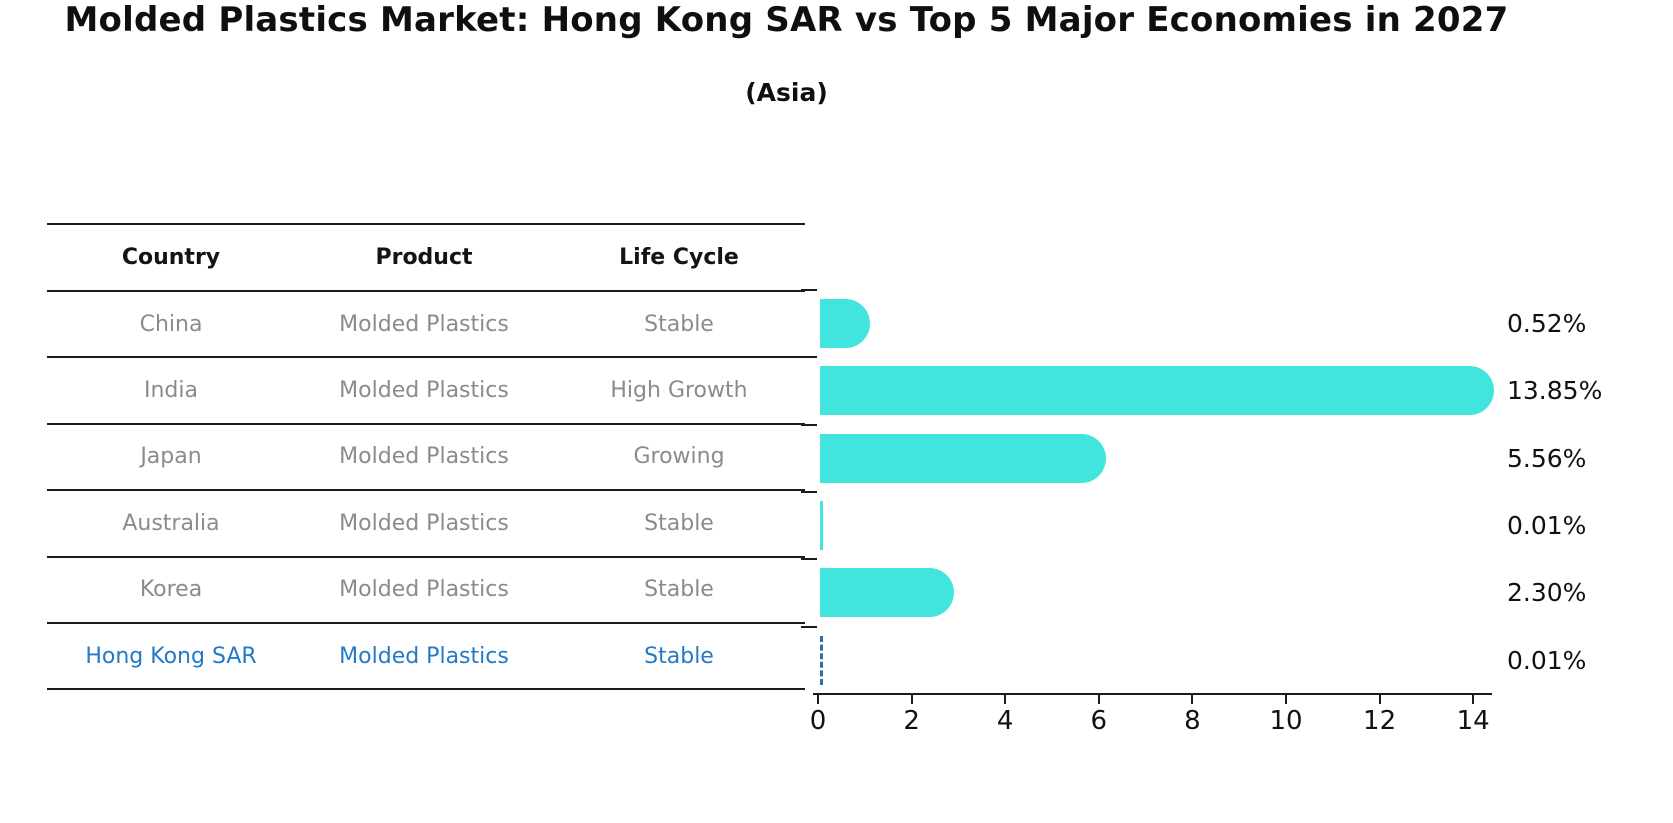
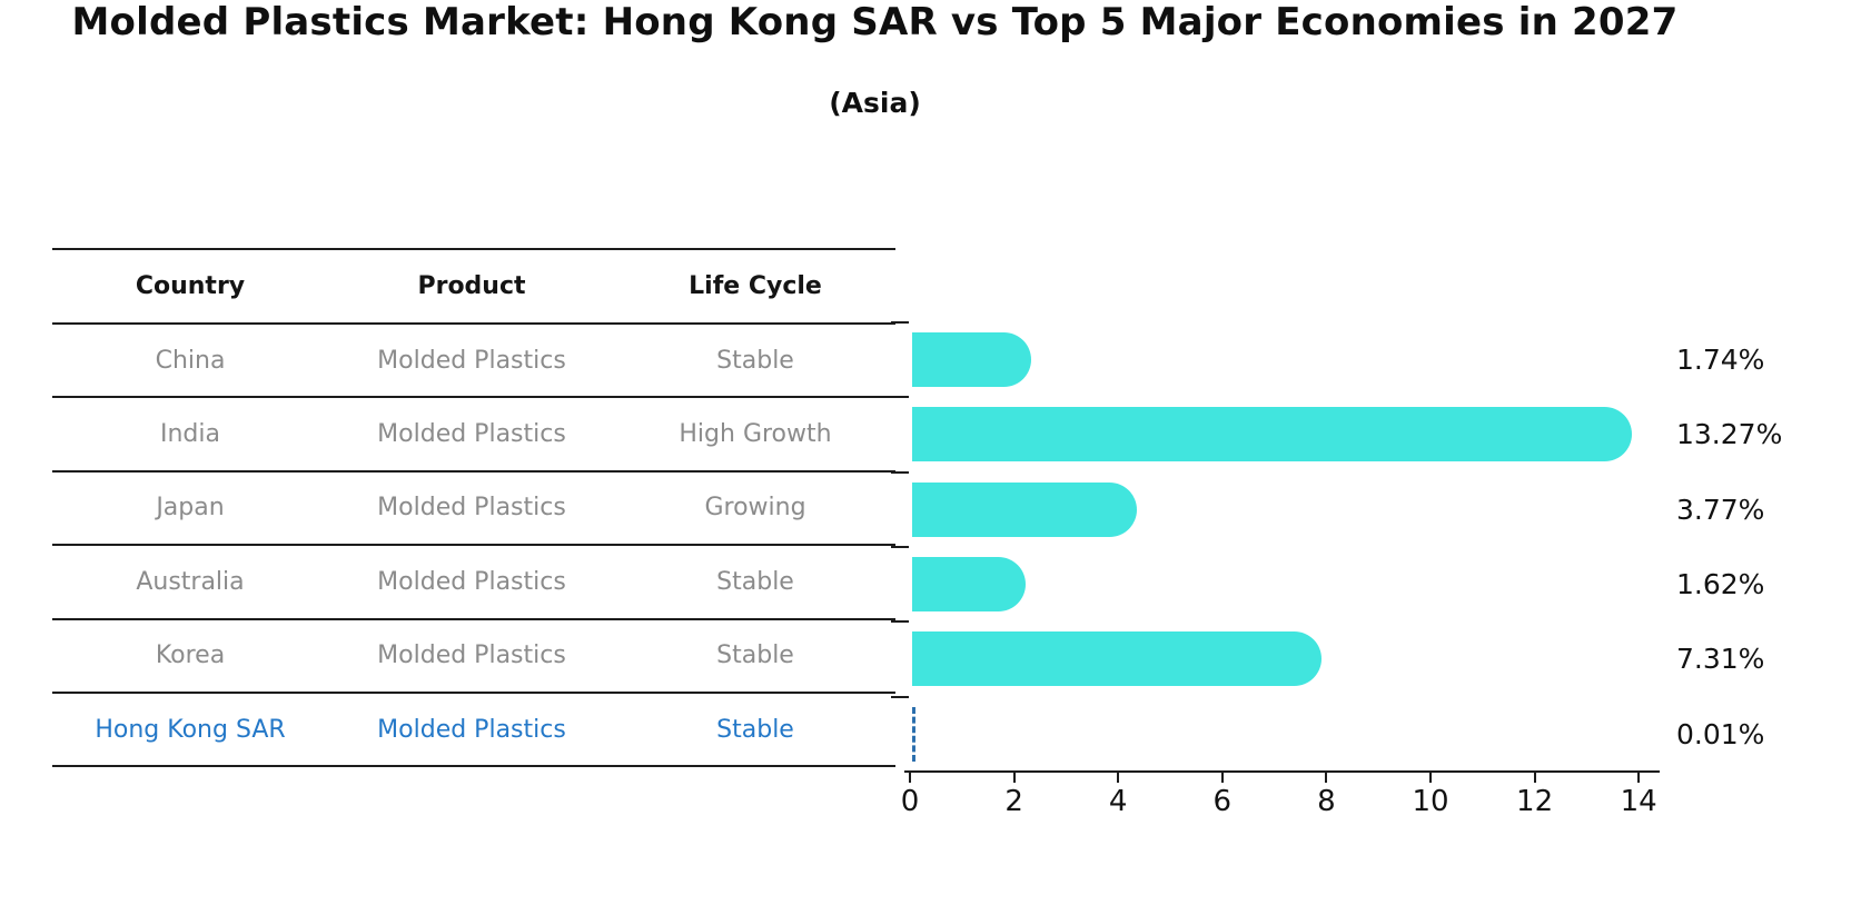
China: 0.52% -> 1.74%
India: 13.85% -> 13.27%
Japan: 5.56% -> 3.77%
Australia: 0.01% -> 1.62%
Korea: 2.30% -> 7.31%
